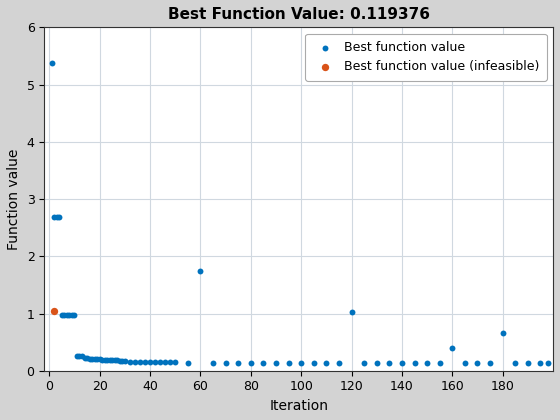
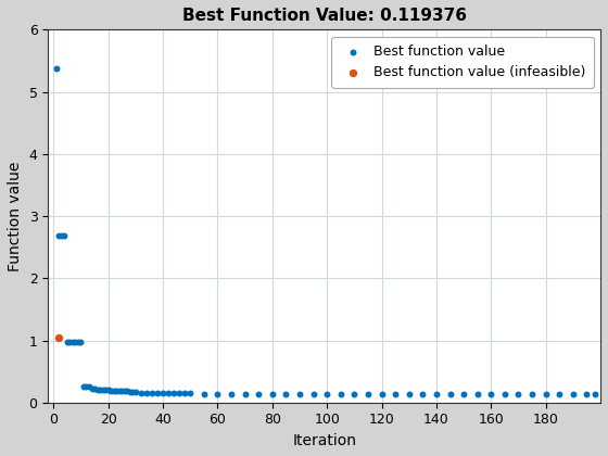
Best function value/60: 1.74 -> 0.14
Best function value/120: 1.02 -> 0.13
Best function value/160: 0.40 -> 0.13
Best function value/180: 0.66 -> 0.13
